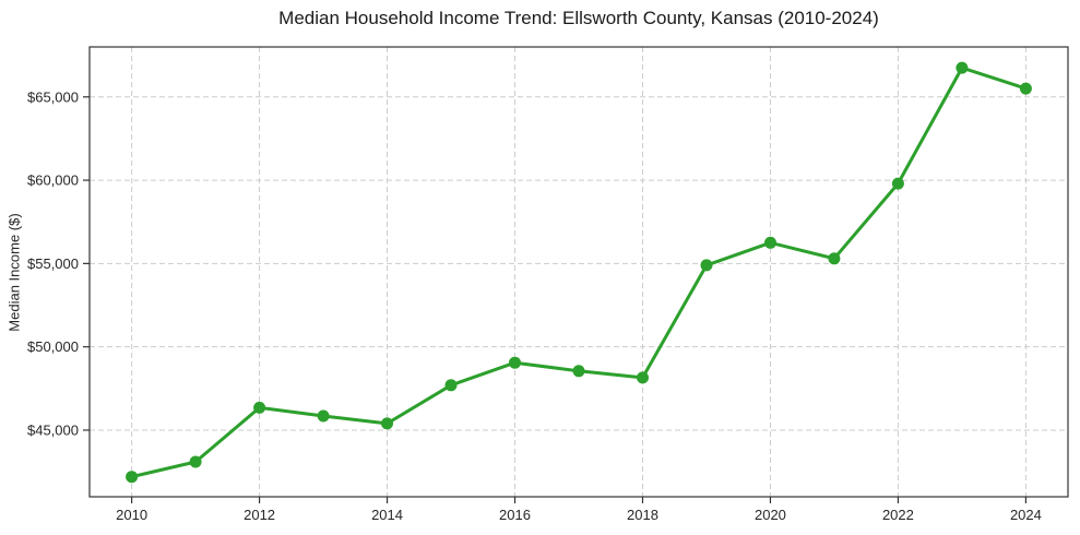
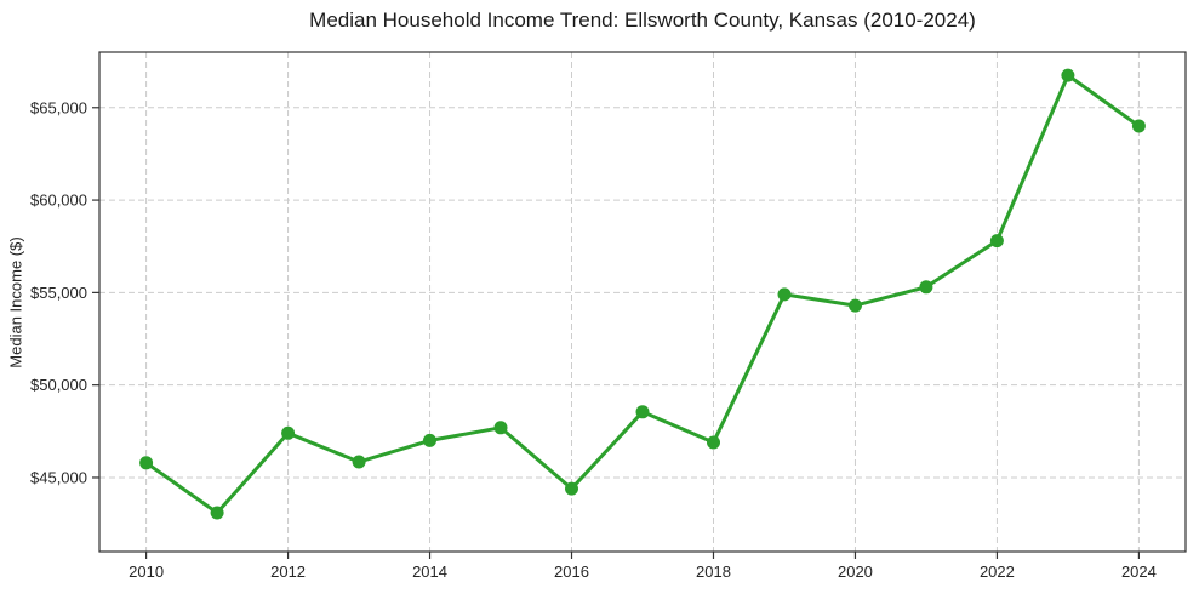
2010: $42200 -> $45800
2012: $46400 -> $47400
2014: $45400 -> $47000
2016: $49000 -> $44400
2018: $48200 -> $46900
2020: $56200 -> $54300
2022: $59800 -> $57800
2024: $65500 -> $64000
